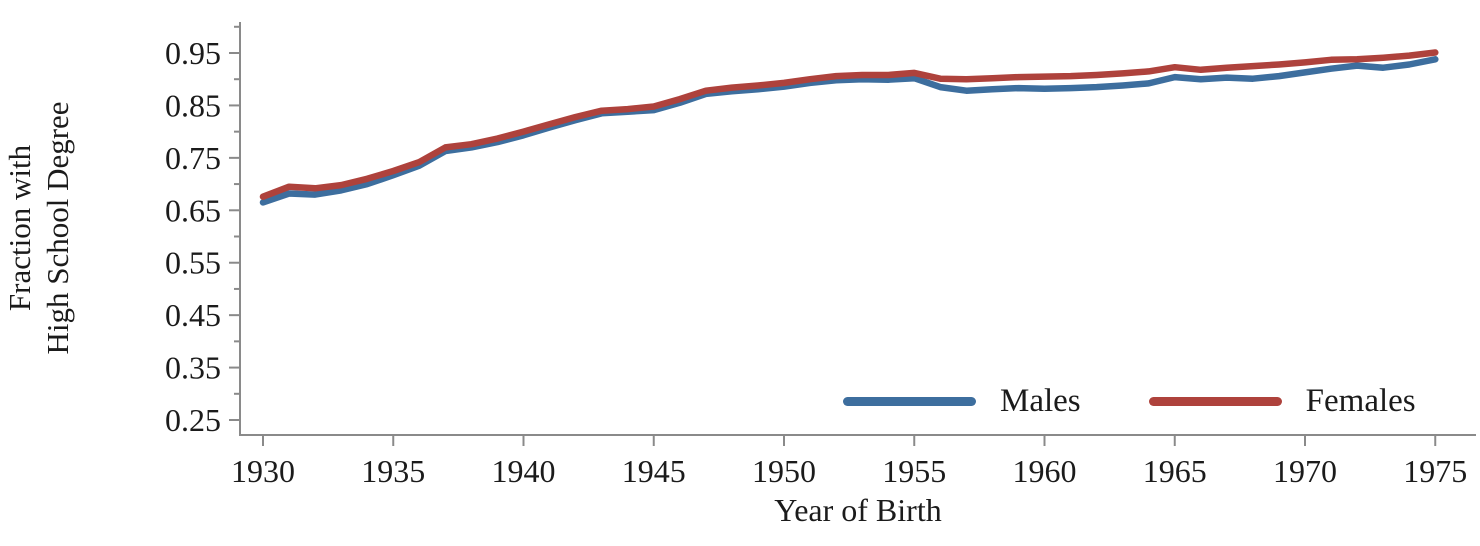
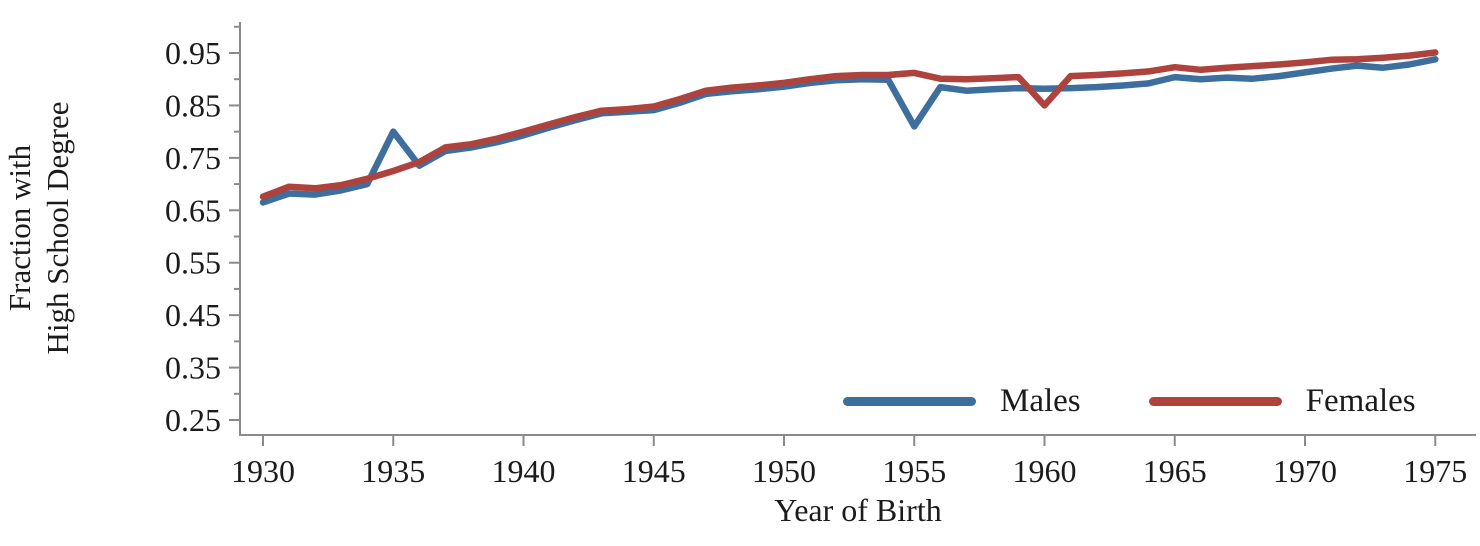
Males/1935: 0.72 -> 0.80
Males/1955: 0.90 -> 0.81
Females/1960: 0.91 -> 0.85
